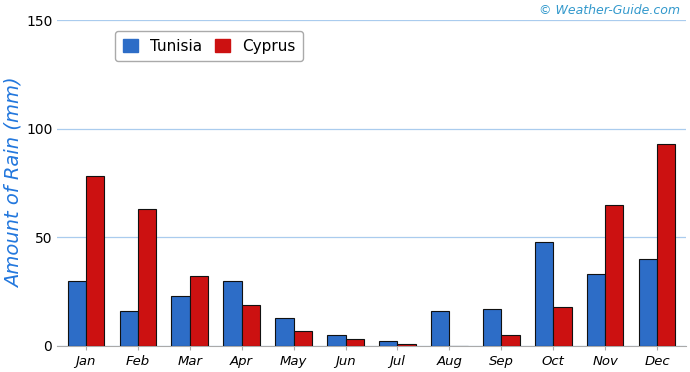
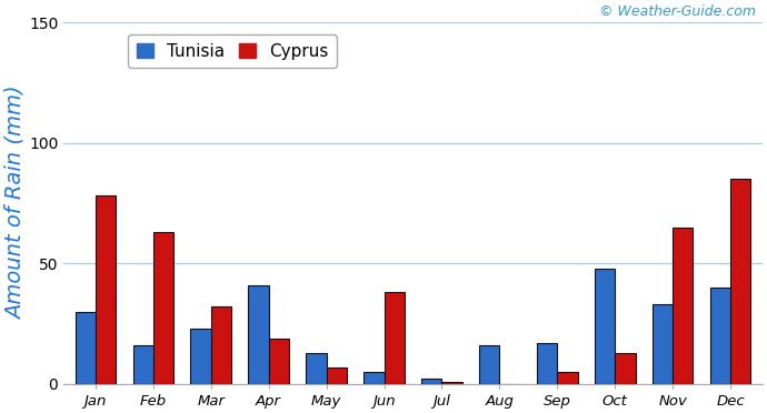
Tunisia/Apr: 30 -> 41
Cyprus/Jun: 3 -> 38
Cyprus/Oct: 18 -> 13
Cyprus/Dec: 93 -> 85
